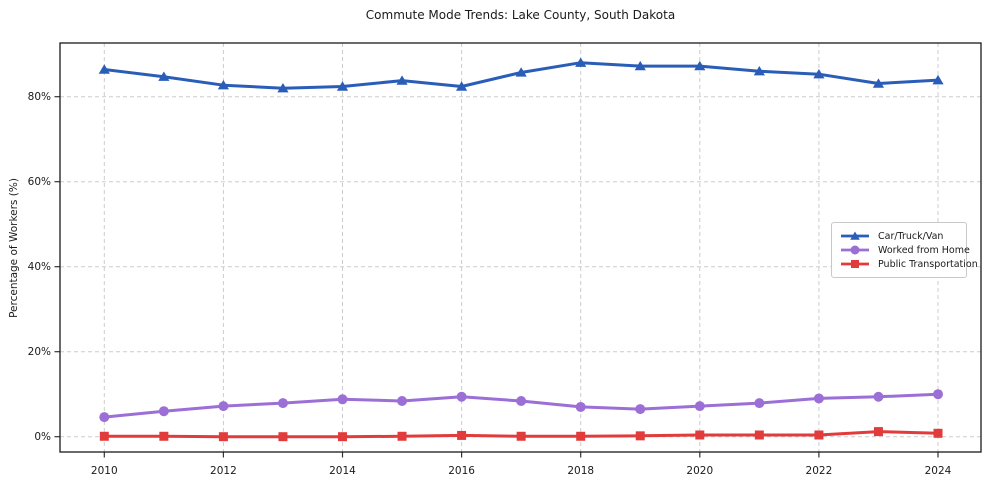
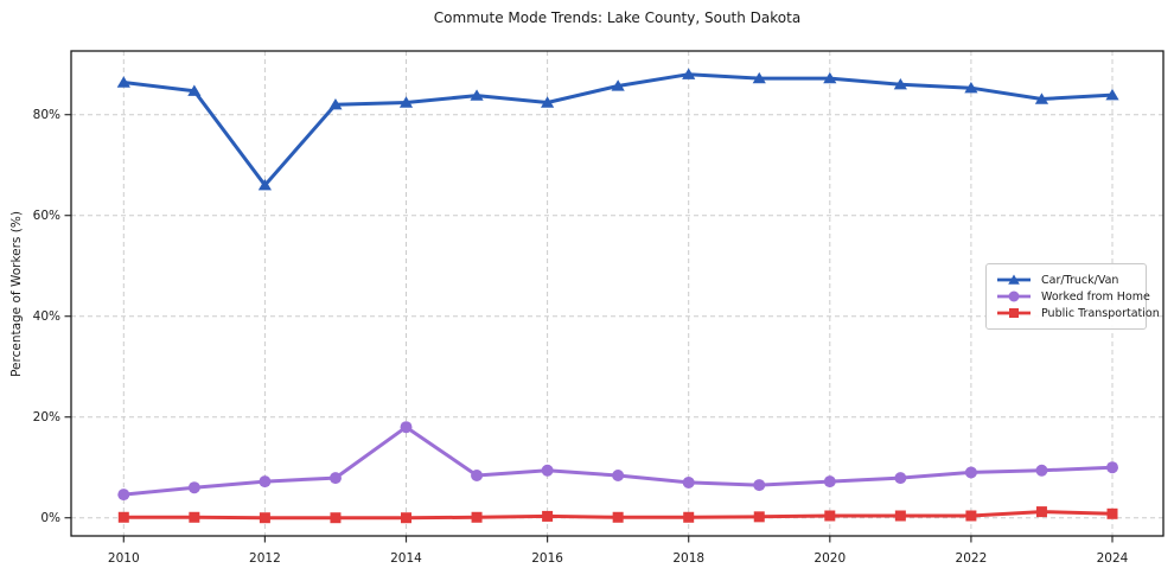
Car/Truck/Van/2012: 83% -> 66%
Worked from Home/2014: 9% -> 18%
